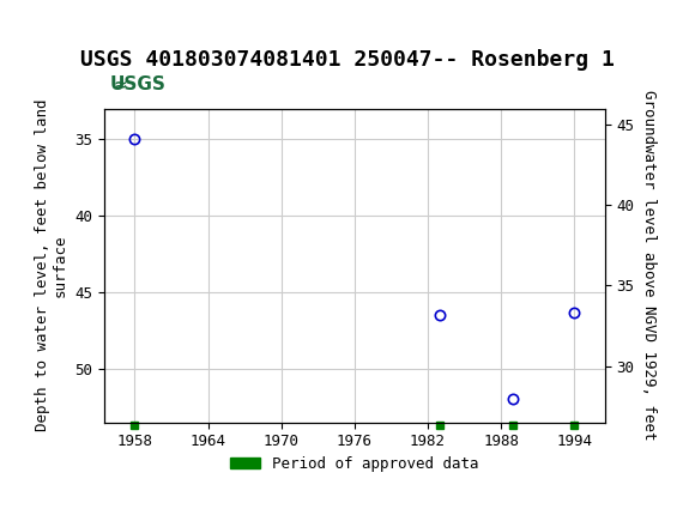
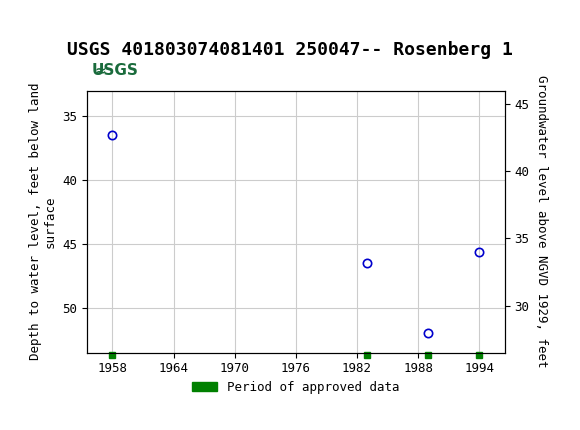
1958: 35.0 -> 36.5
1994: 46.3 -> 45.6
